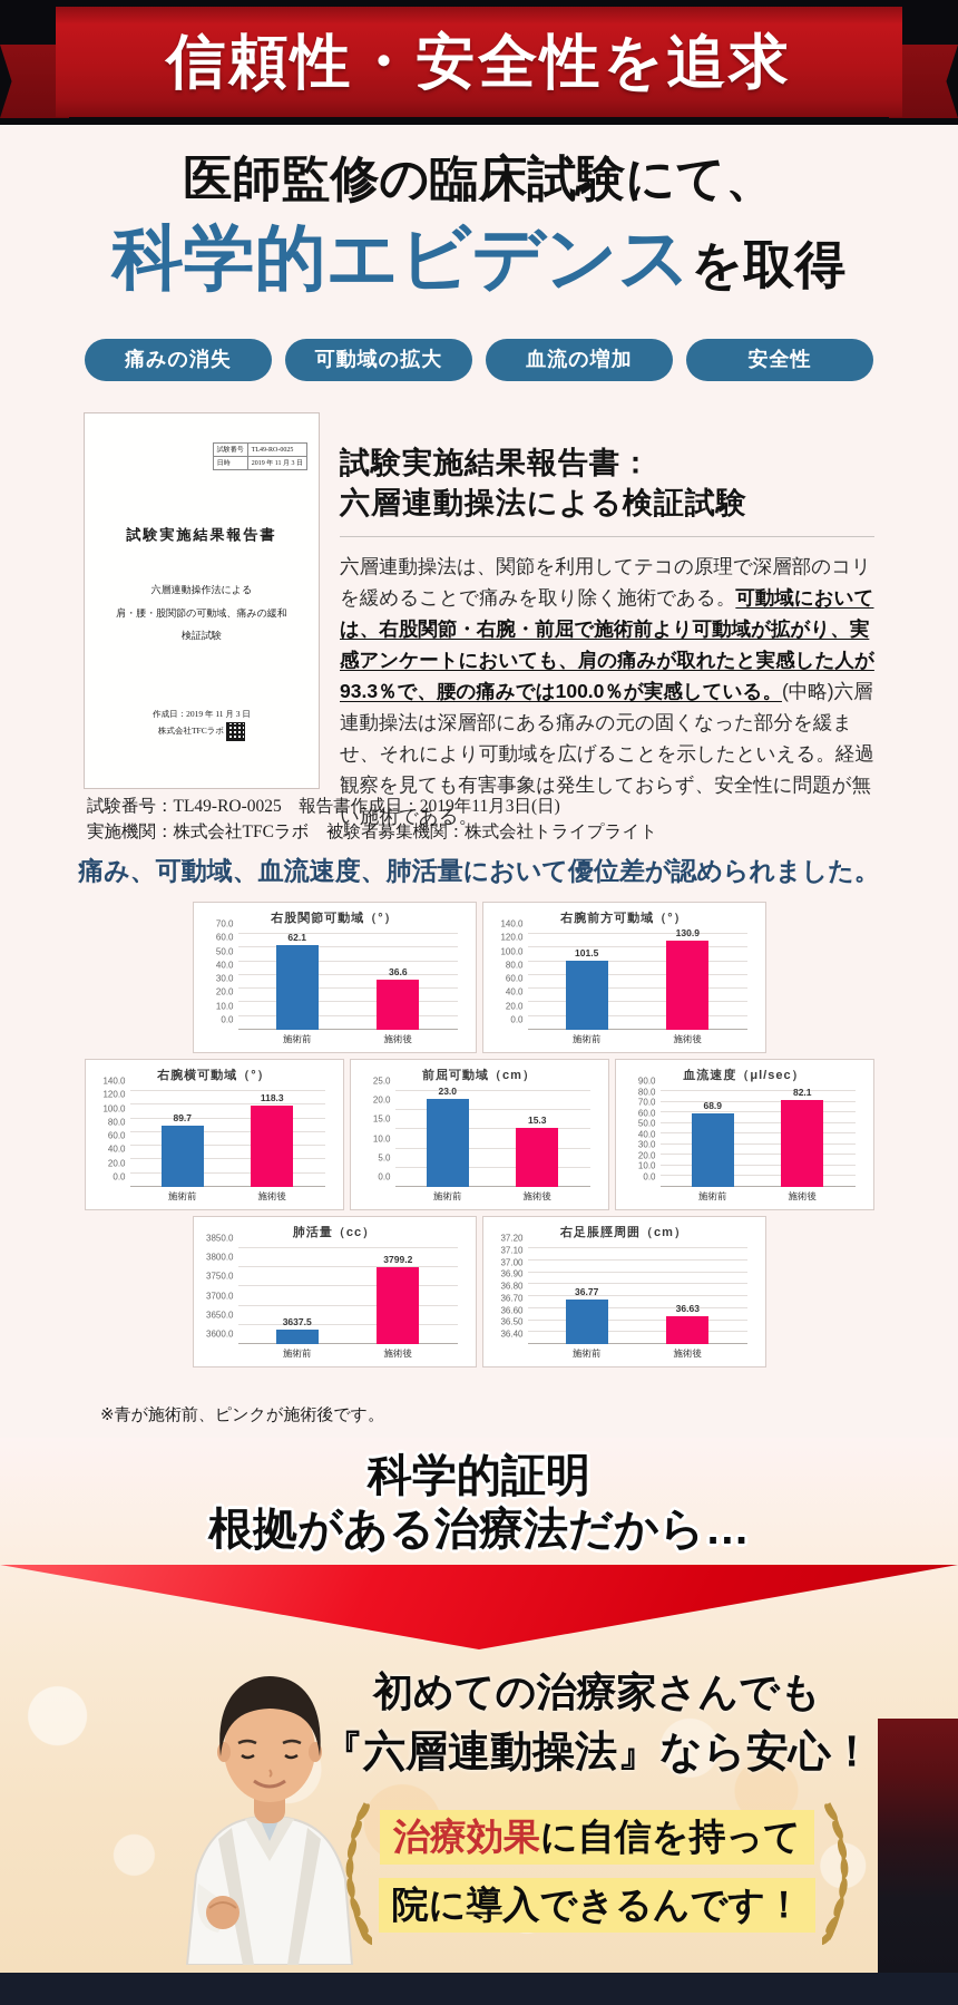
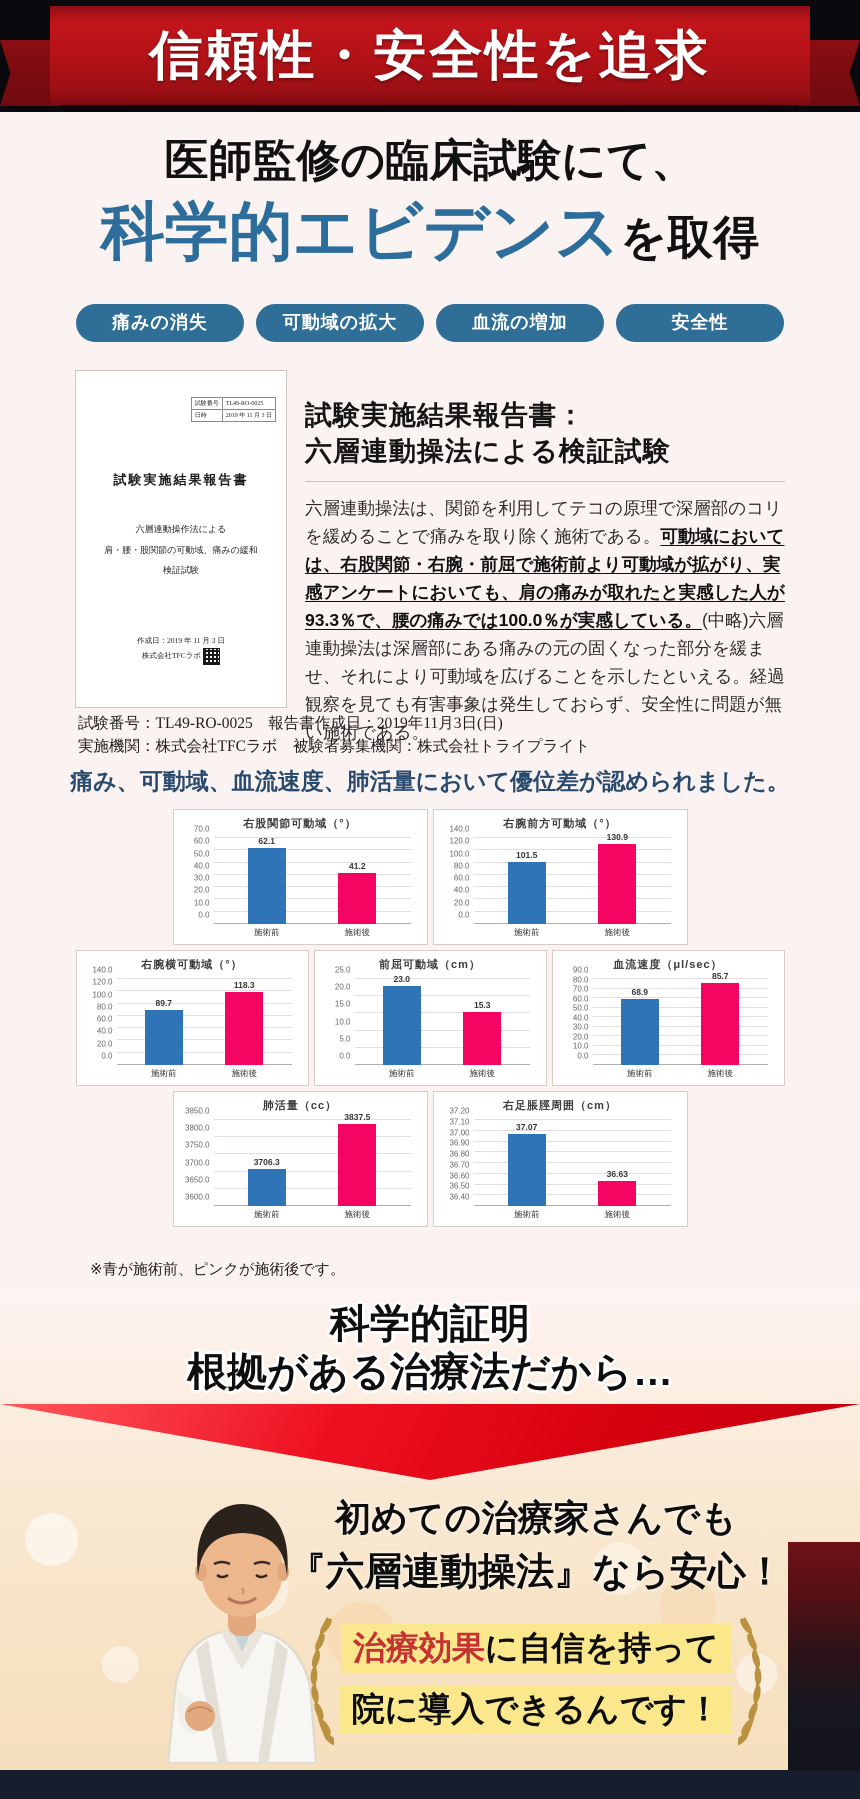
右股関節可動域（°）/施術後: 36.6 -> 41.2
血流速度（μl/sec）/施術後: 82.1 -> 85.7
肺活量（cc）/施術前: 3637.5 -> 3706.3
肺活量（cc）/施術後: 3799.2 -> 3837.5
右足脹脛周囲（cm）/施術前: 36.77 -> 37.07
